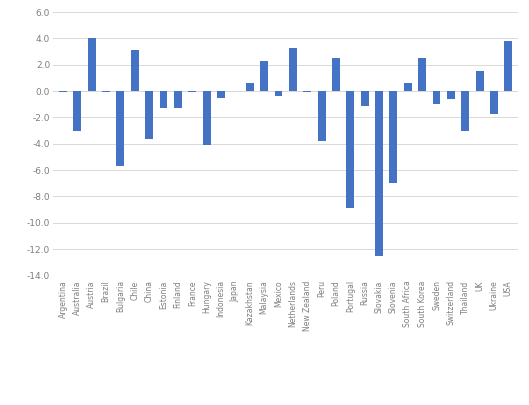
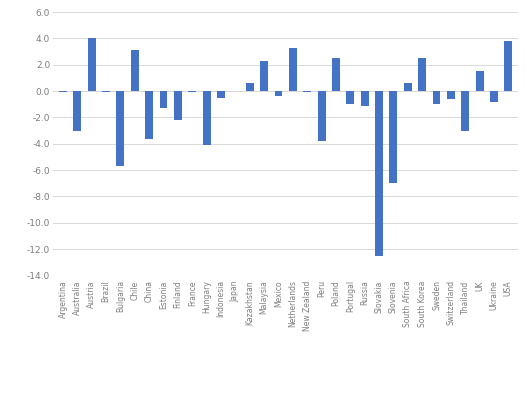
Finland: -1.3 -> -2.2
Portugal: -8.9 -> -1.0
Ukraine: -1.7 -> -0.8
